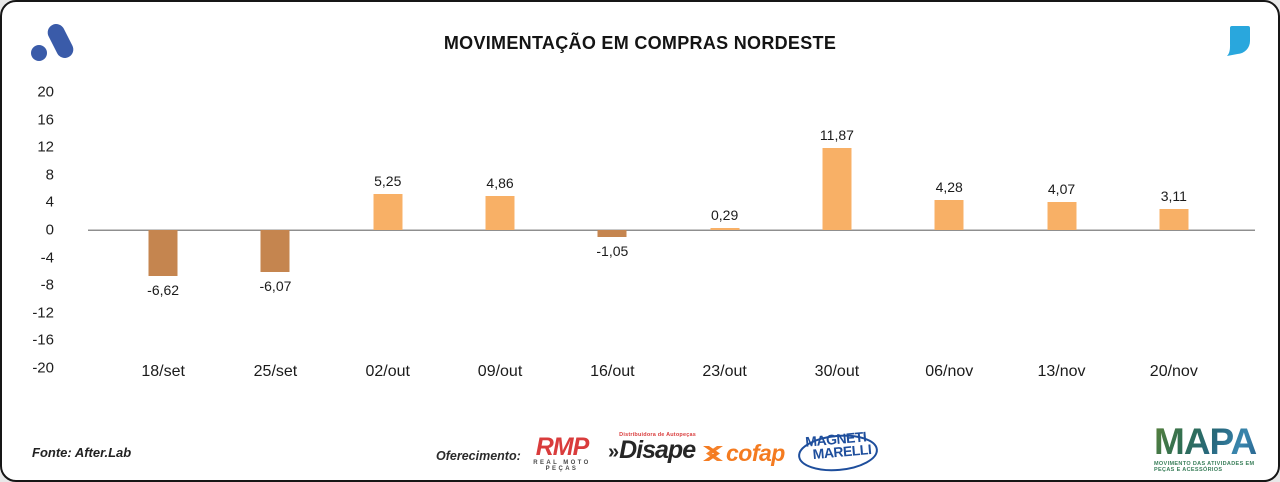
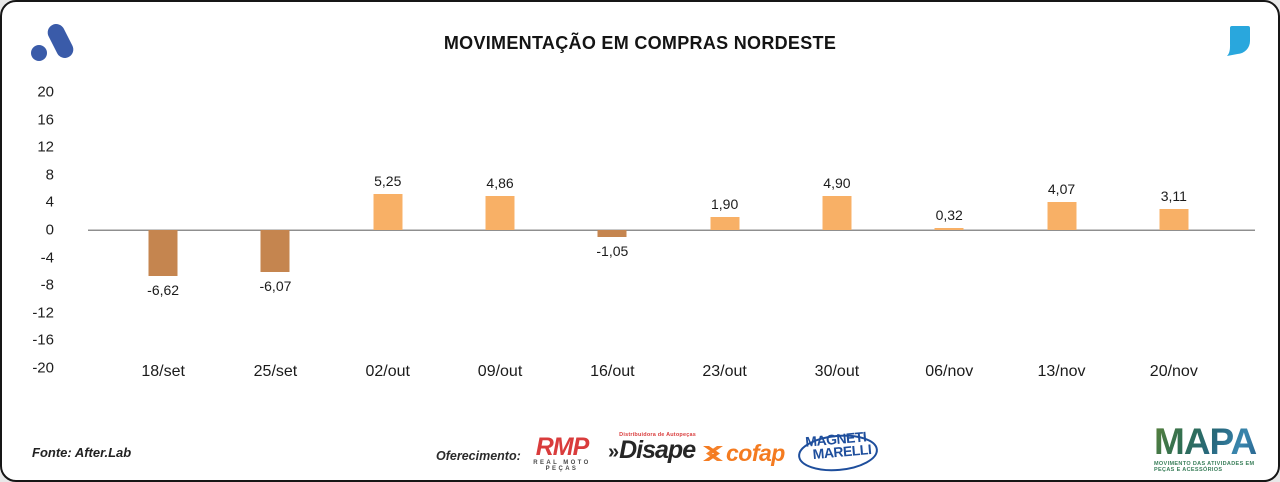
23/out: 0,29 -> 1,90
30/out: 11,87 -> 4,90
06/nov: 4,28 -> 0,32
